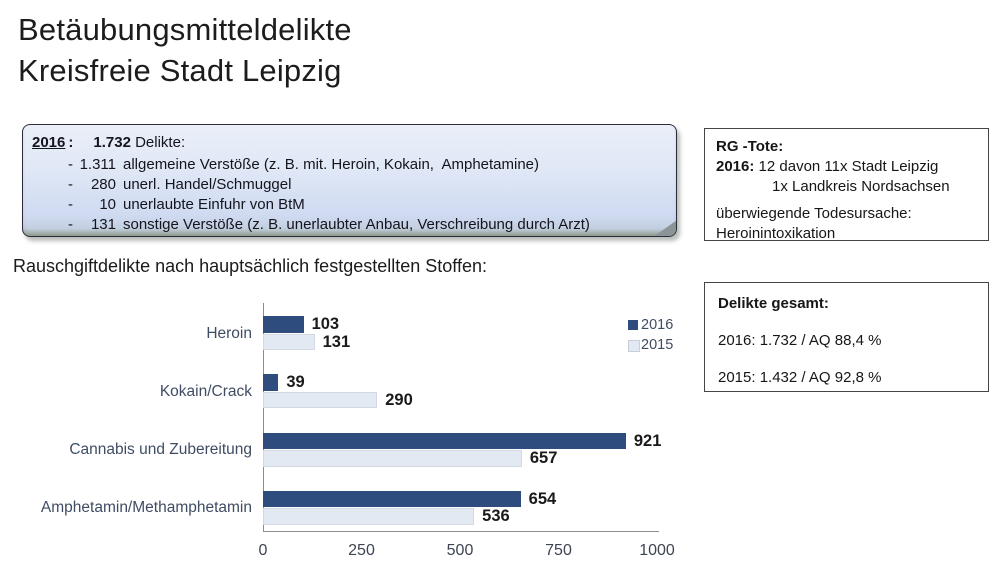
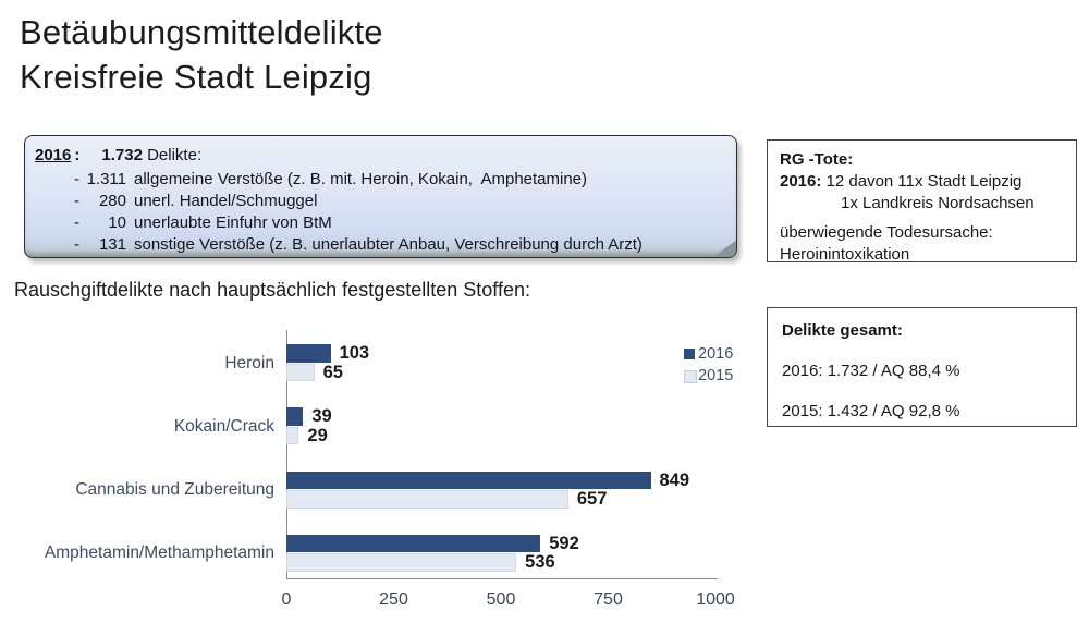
2015/Heroin: 131 -> 65
2015/Kokain/Crack: 290 -> 29
2016/Cannabis und Zubereitung: 921 -> 849
2016/Amphetamin/Methamphetamin: 654 -> 592
